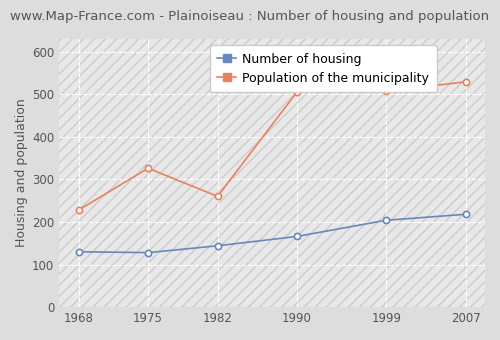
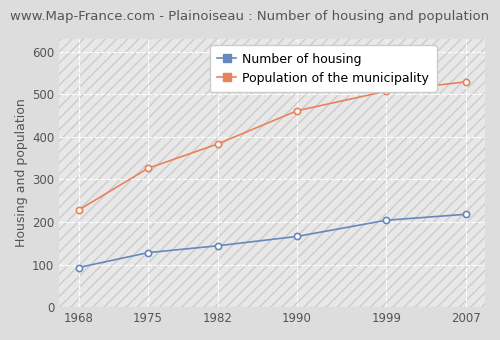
Number of housing/1968: 130 -> 93
Population of the municipality/1982: 260 -> 383
Population of the municipality/1990: 505 -> 461
